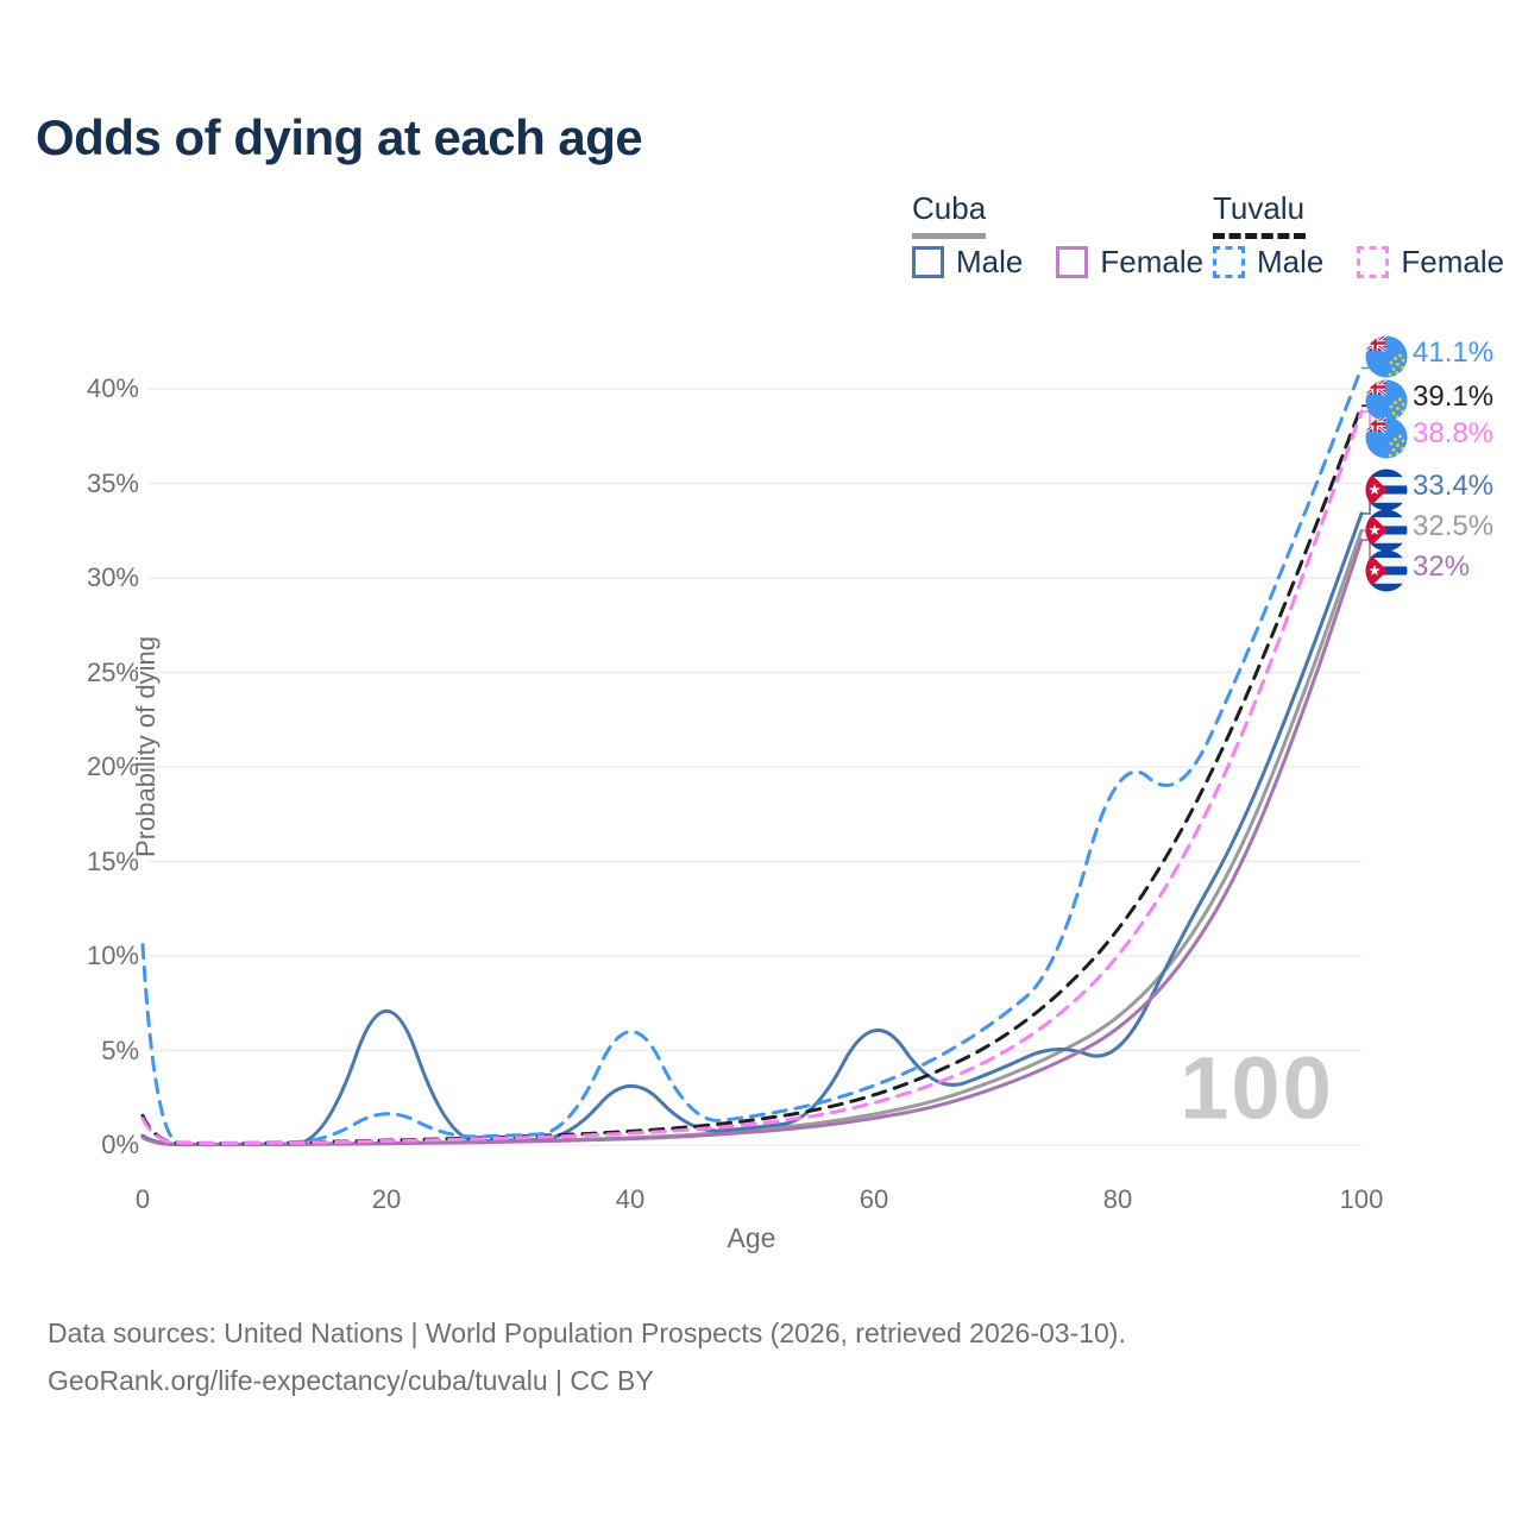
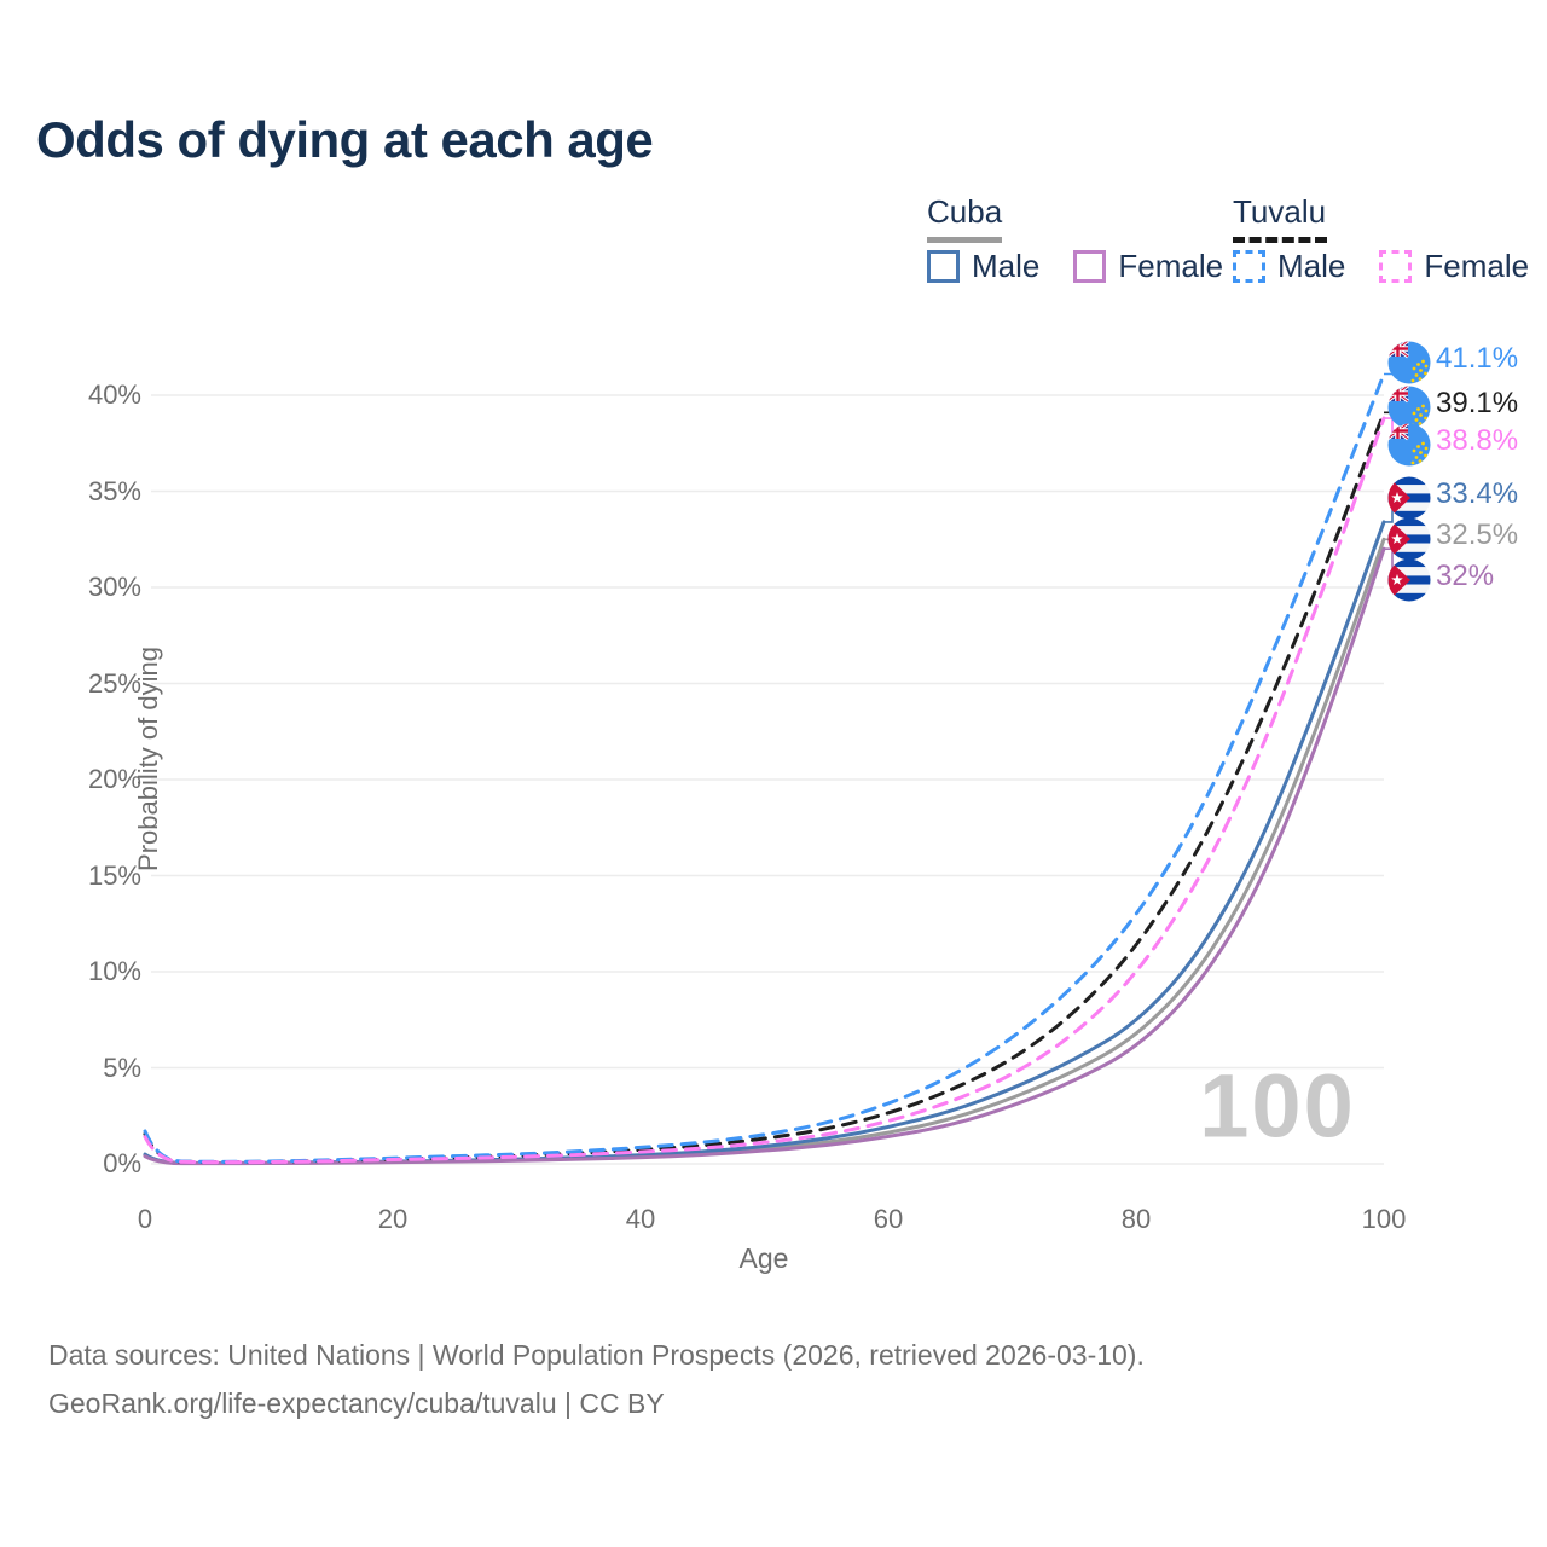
Tuvalu Male/0: 10.6% -> 1.7%
Cuba Male/20: 9.4% -> 0.1%
Tuvalu Male/20: 2.1% -> 0.3%
Cuba Male/40: 4.0% -> 0.5%
Tuvalu Male/40: 7.7% -> 0.8%
Cuba Male/60: 7.4% -> 1.9%
Cuba Male/80: 4.2% -> 7.3%
Tuvalu Male/80: 20.9% -> 12.8%
